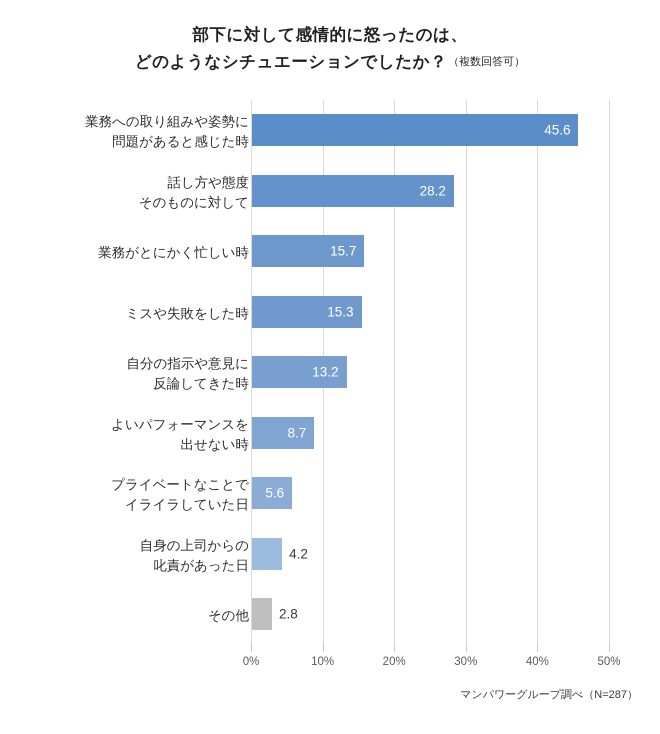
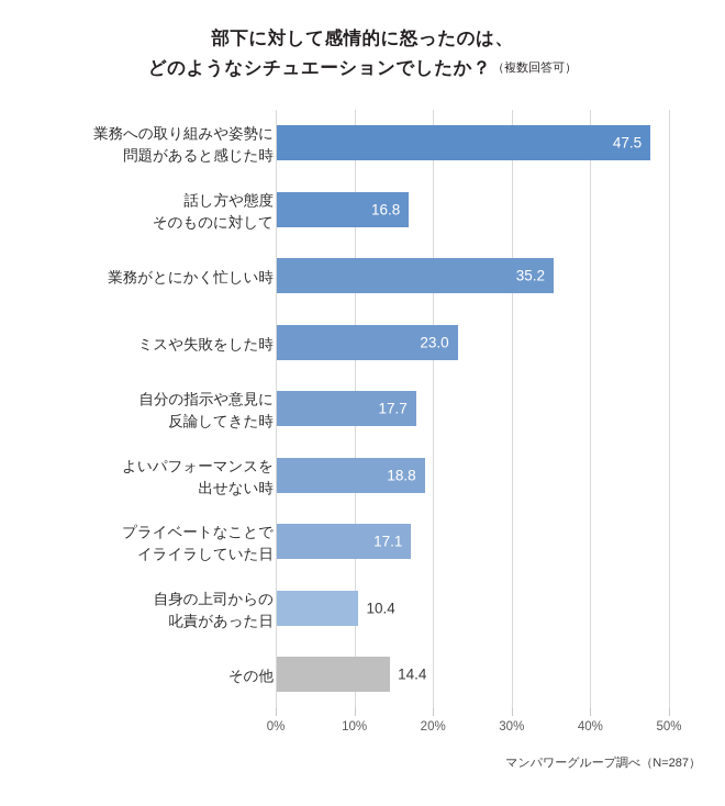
業務への取り組みや姿勢に 問題があると感じた時: 45.6 -> 47.5
話し方や態度 そのものに対して: 28.2 -> 16.8
業務がとにかく忙しい時: 15.7 -> 35.2
ミスや失敗をした時: 15.3 -> 23.0
自分の指示や意見に 反論してきた時: 13.2 -> 17.7
よいパフォーマンスを 出せない時: 8.7 -> 18.8
プライベートなことで イライラしていた日: 5.6 -> 17.1
自身の上司からの 叱責があった日: 4.2 -> 10.4
その他: 2.8 -> 14.4
